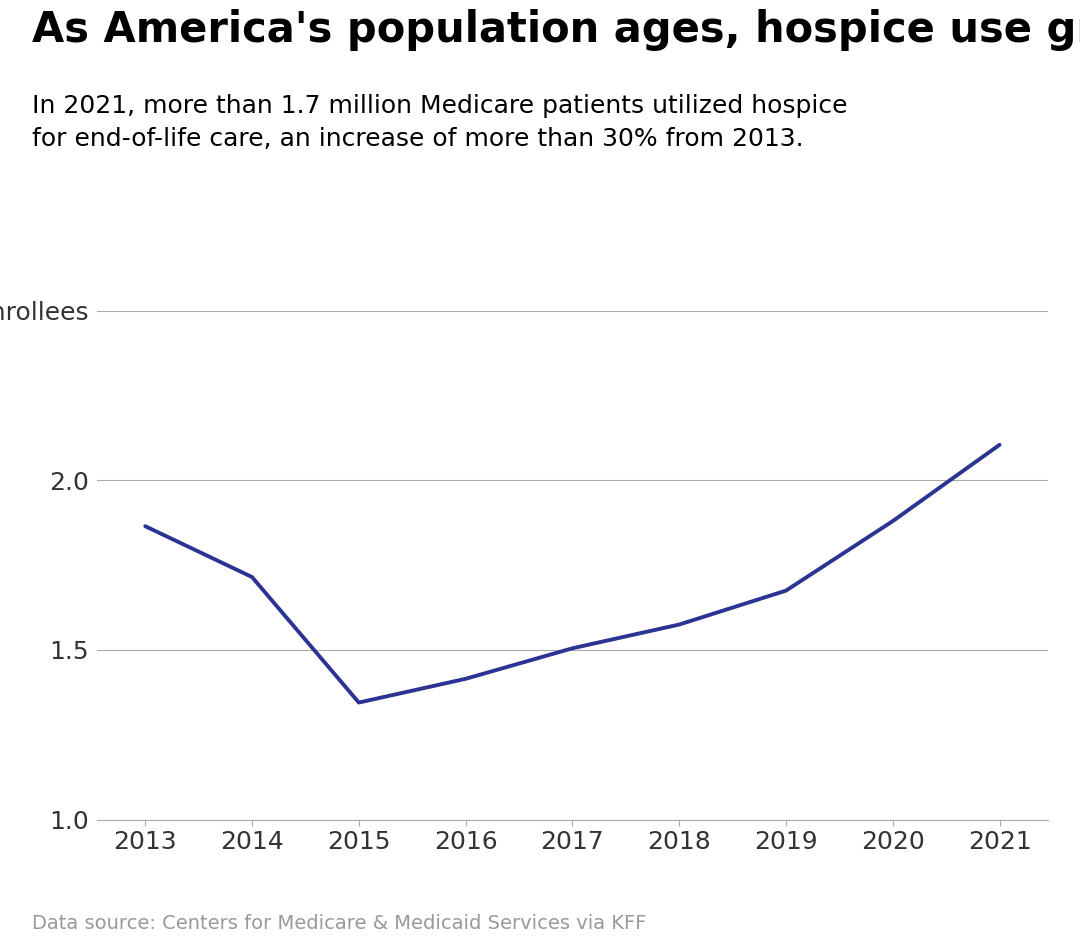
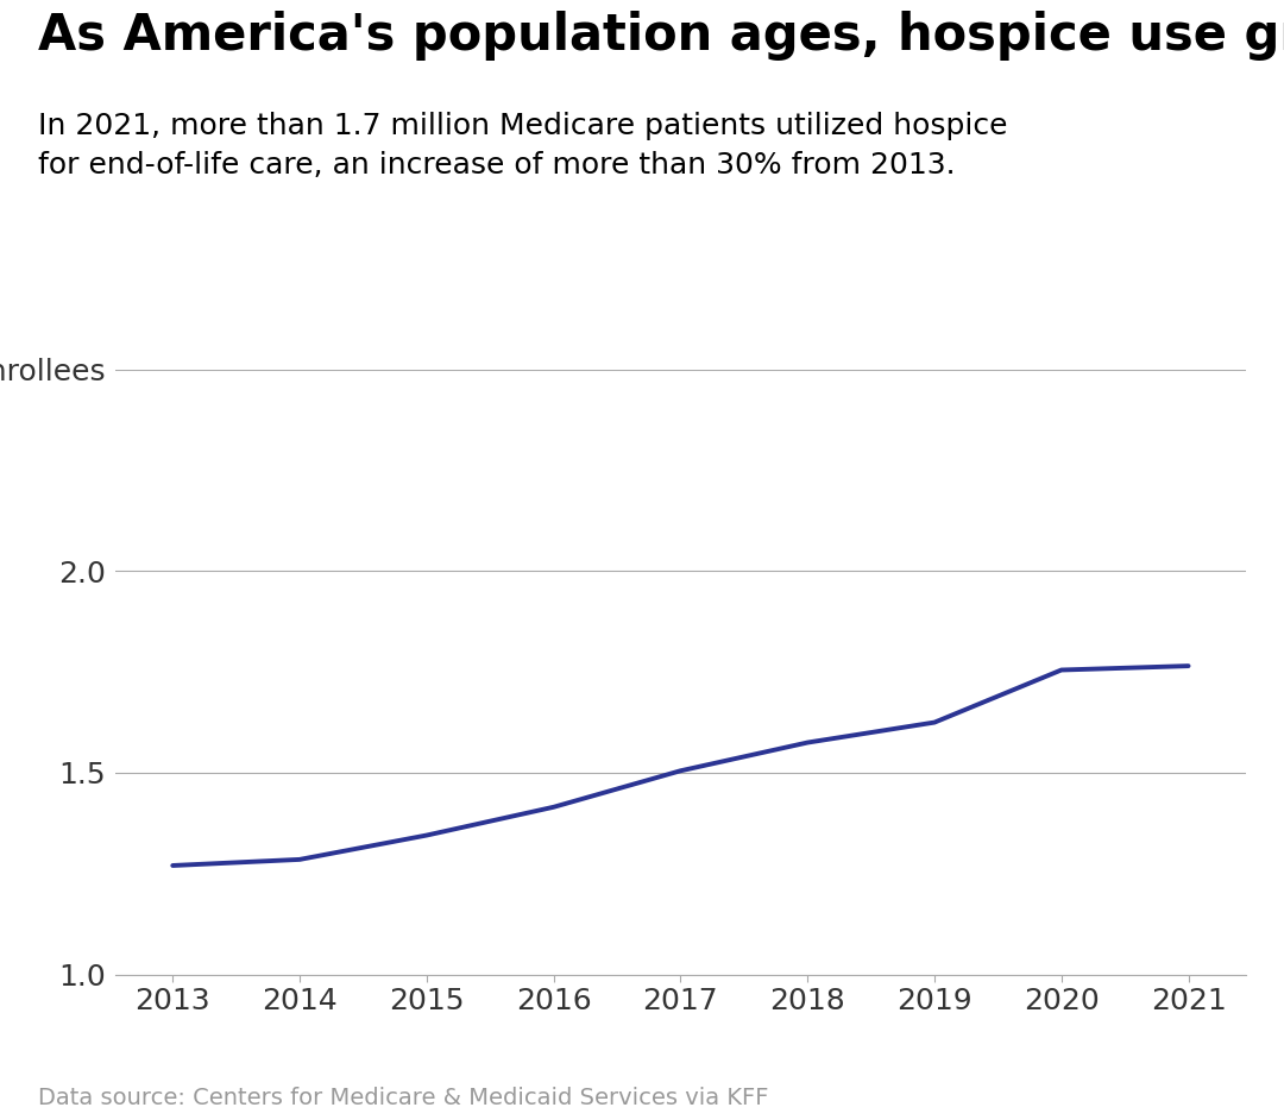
2013: 1.865 -> 1.270
2014: 1.715 -> 1.285
2019: 1.675 -> 1.625
2020: 1.880 -> 1.755
2021: 2.105 -> 1.765
